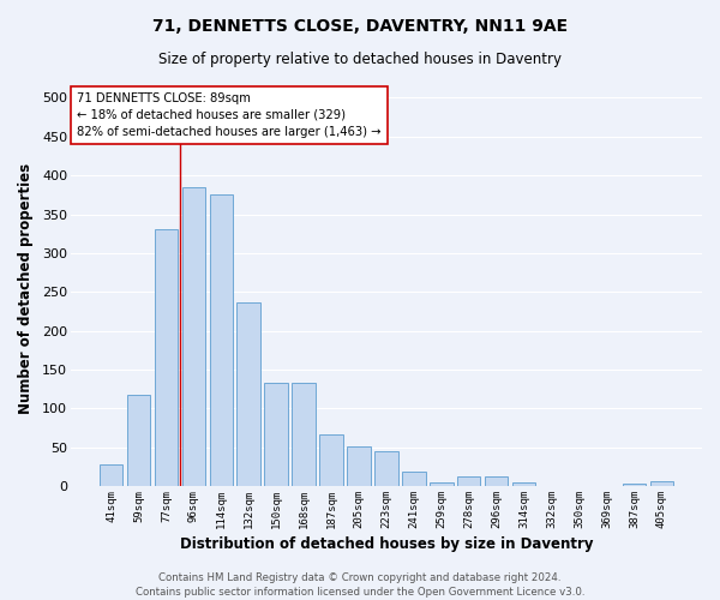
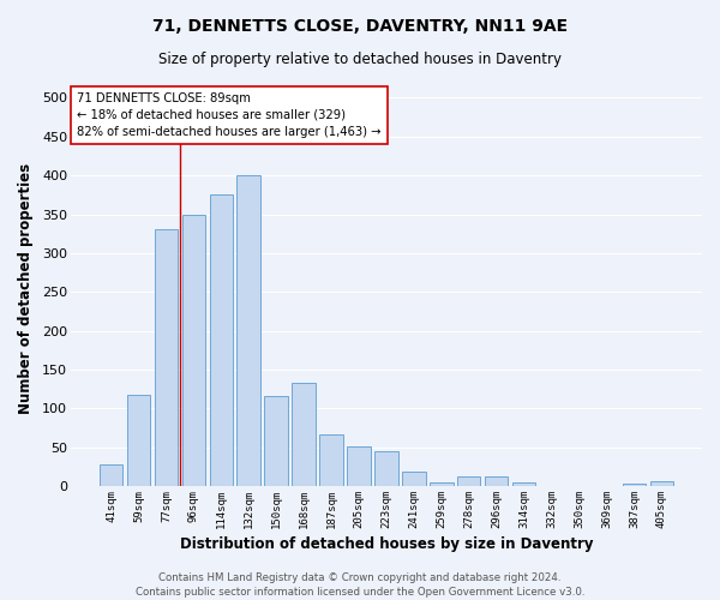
96sqm: 385 -> 350
132sqm: 237 -> 400
150sqm: 133 -> 116
